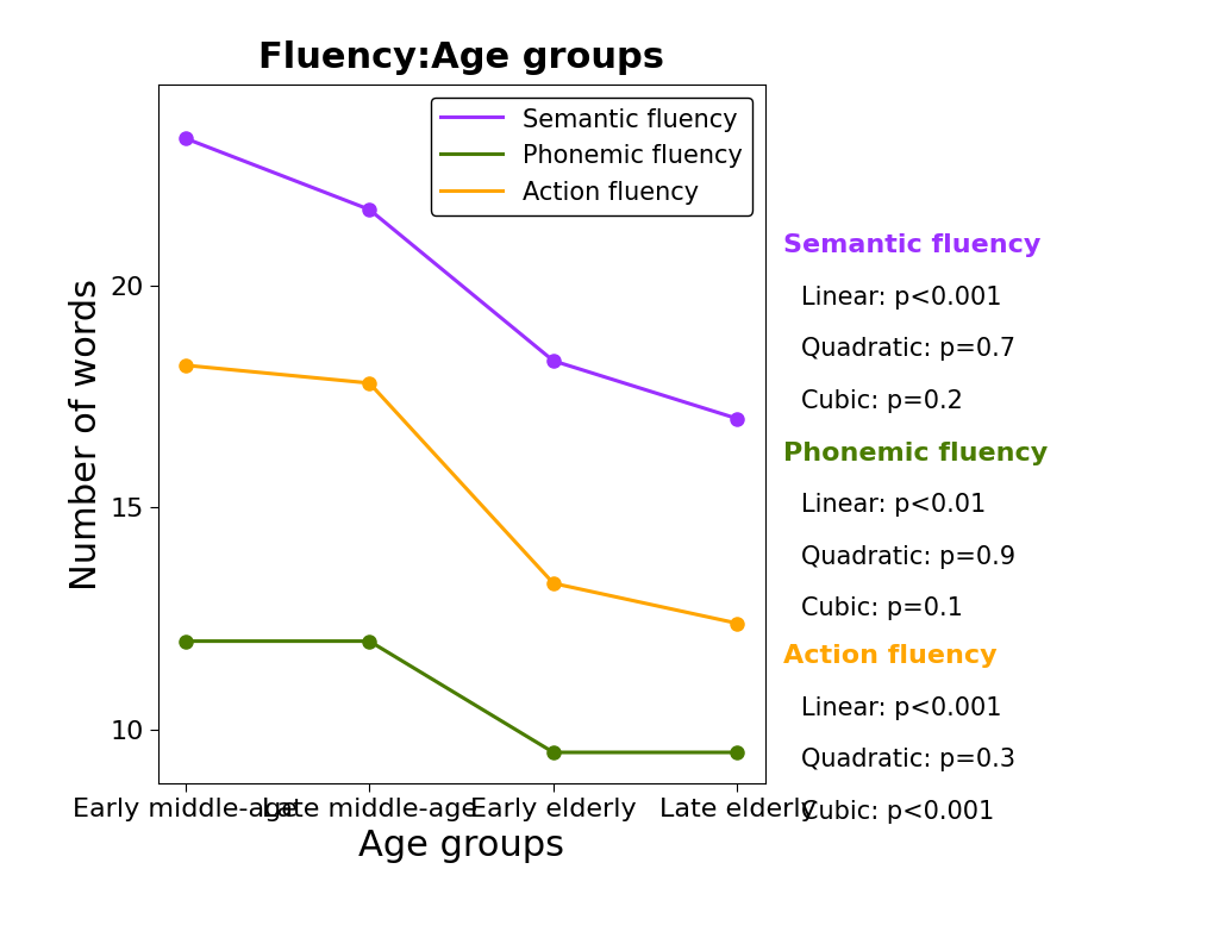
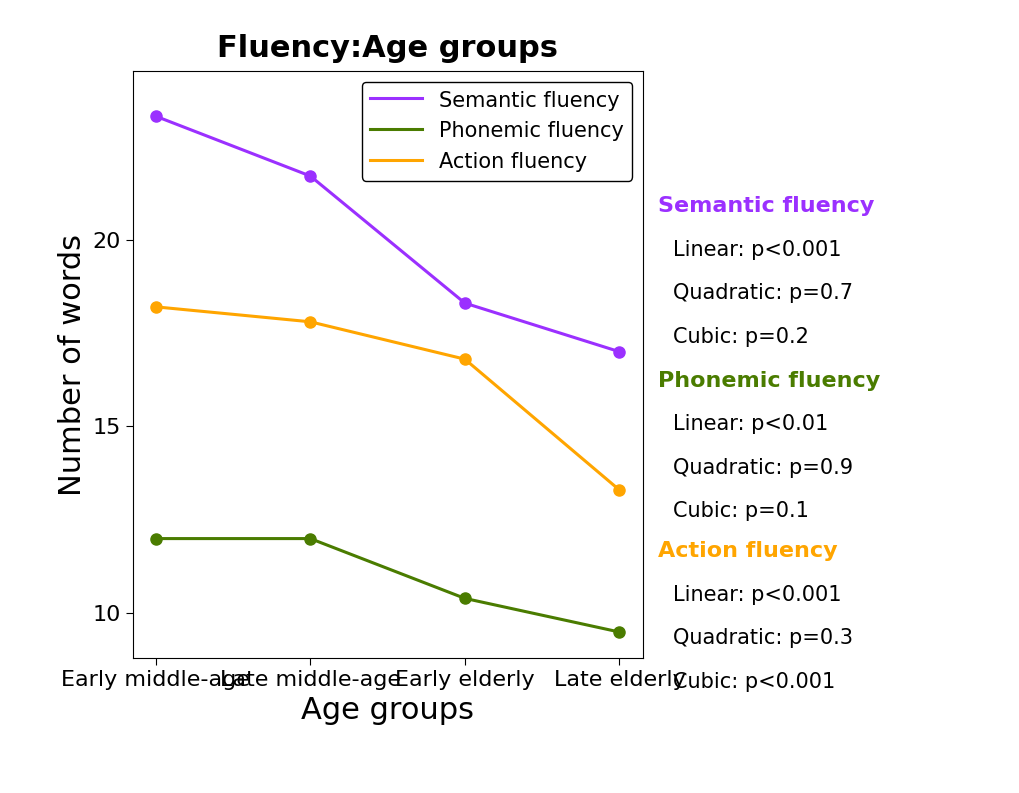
Phonemic fluency/Early elderly: 9.5 -> 10.4
Action fluency/Early elderly: 13.3 -> 16.8
Action fluency/Late elderly: 12.4 -> 13.3
